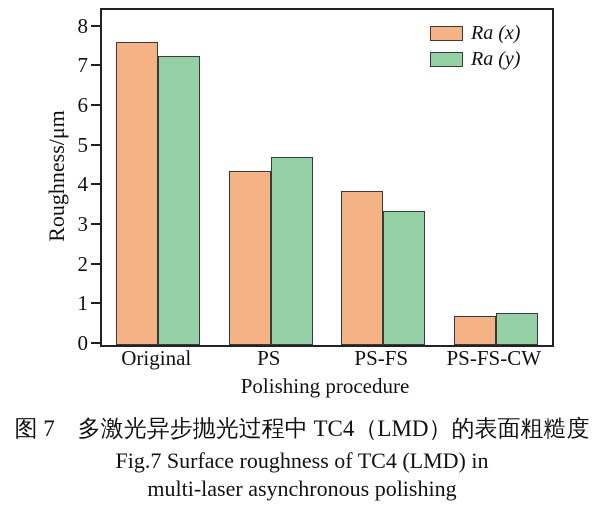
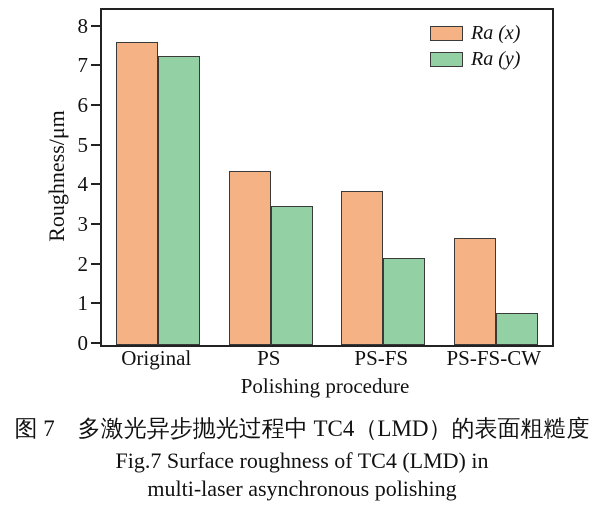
Ra (y)/PS: 4.7 -> 3.5
Ra (y)/PS-FS: 3.4 -> 2.2
Ra (x)/PS-FS-CW: 0.7 -> 2.7
